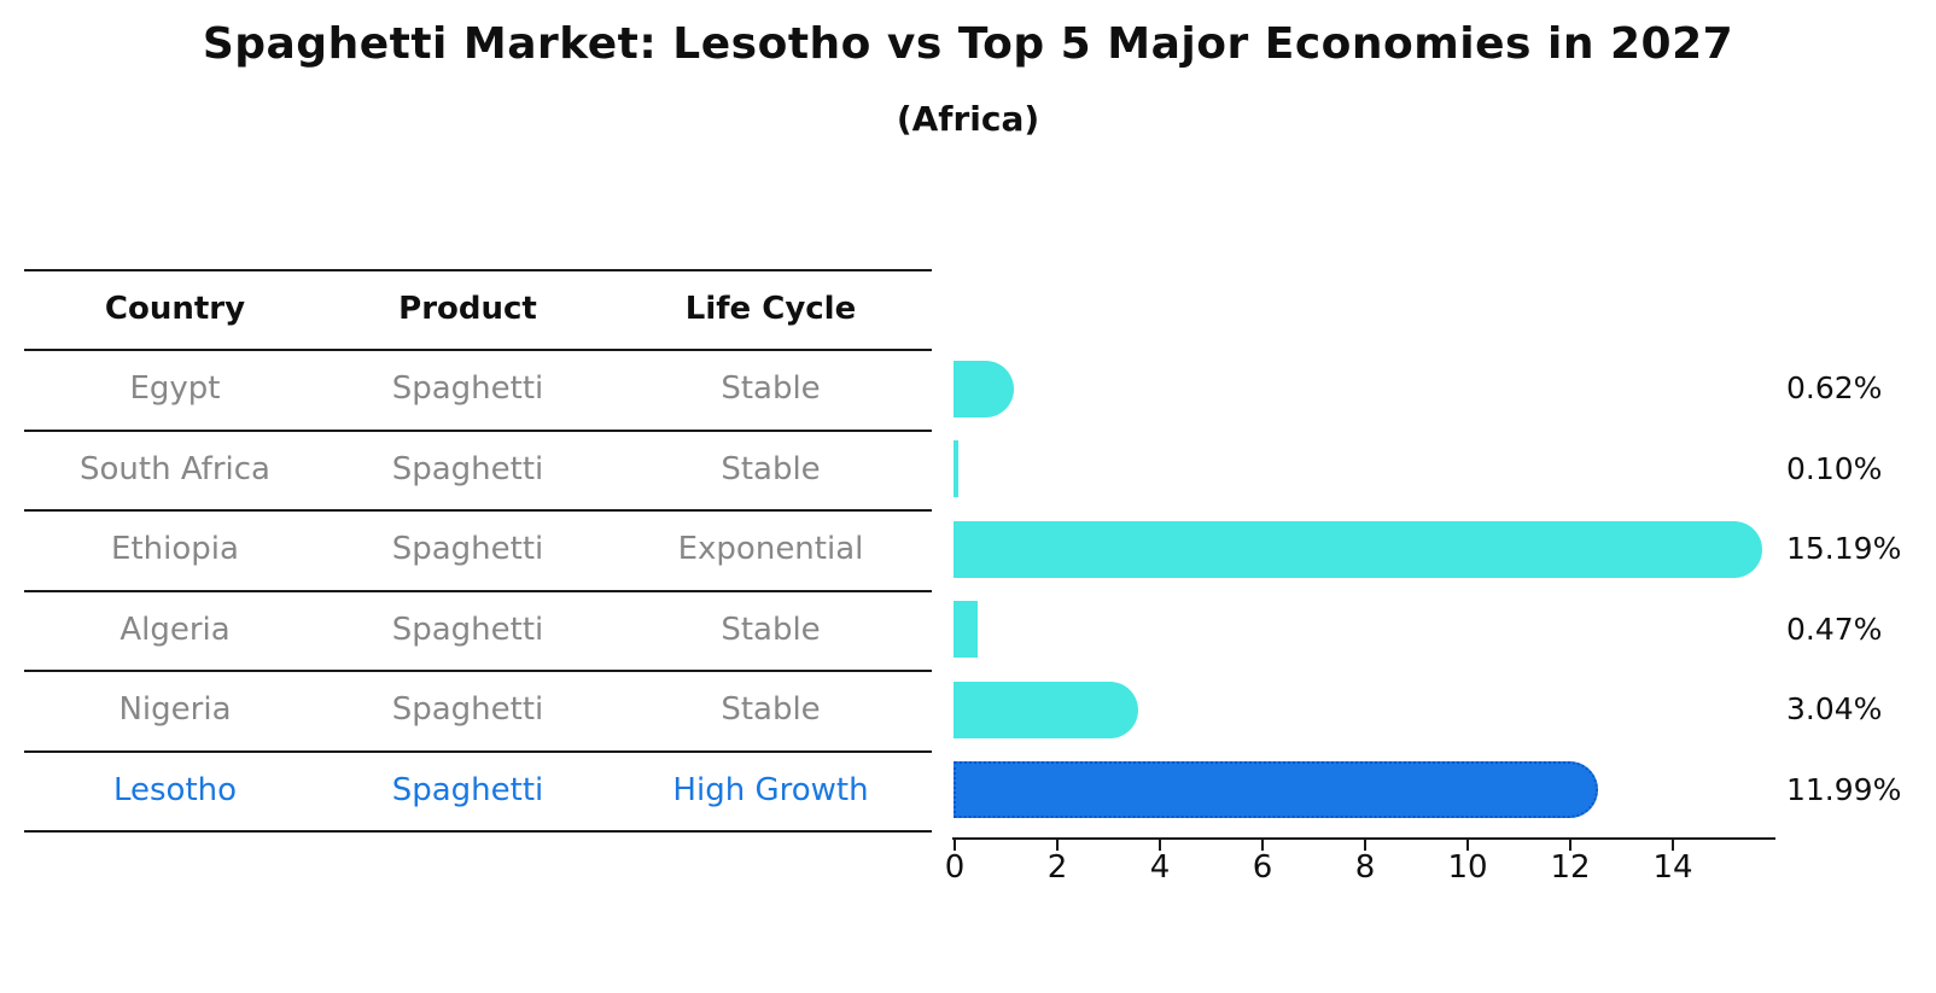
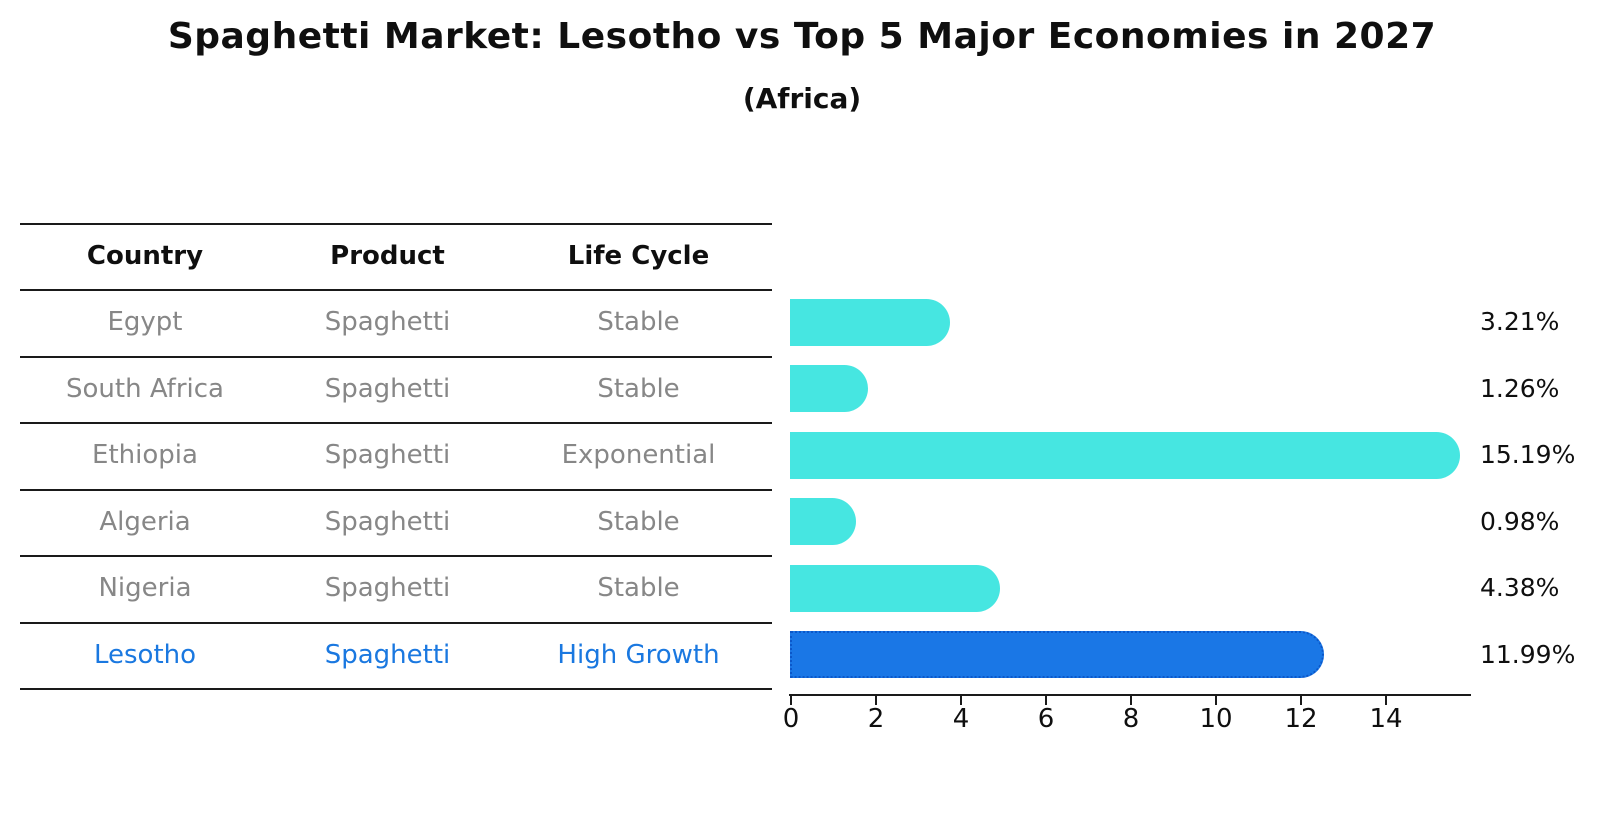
Egypt: 0.62% -> 3.21%
South Africa: 0.10% -> 1.26%
Algeria: 0.47% -> 0.98%
Nigeria: 3.04% -> 4.38%
